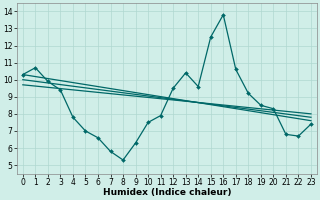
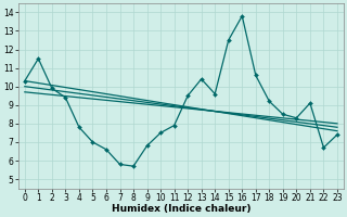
1: 10.7 -> 11.5
8: 5.3 -> 5.7
9: 6.3 -> 6.8
21: 6.8 -> 9.1
